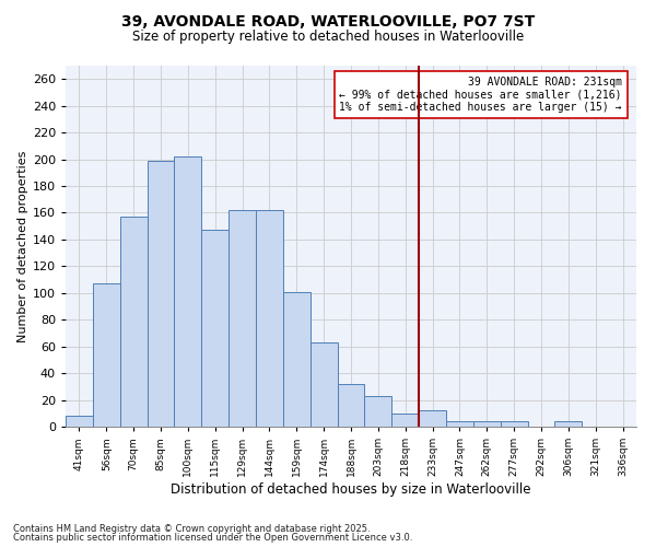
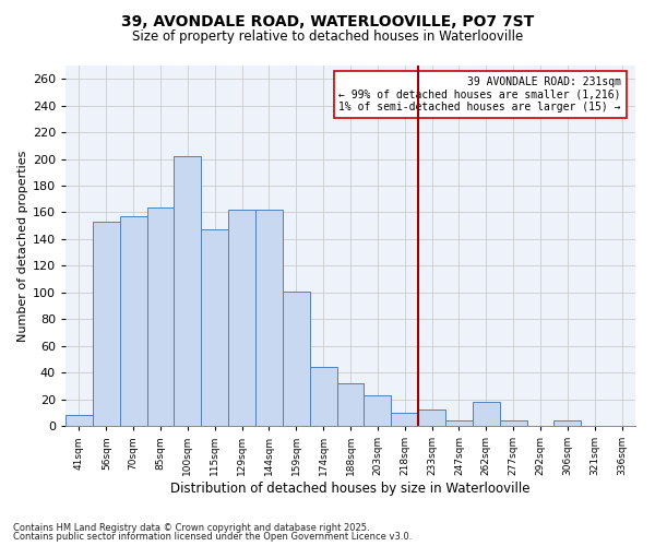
56sqm: 107 -> 153
85sqm: 199 -> 164
174sqm: 63 -> 44
262sqm: 4 -> 18
